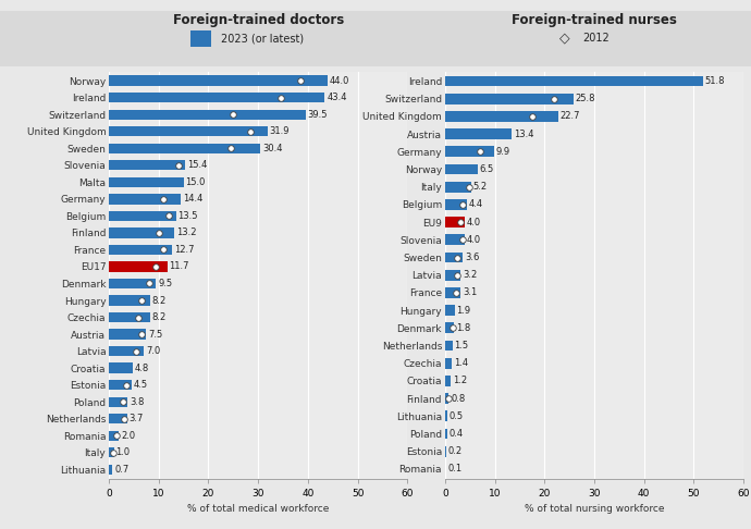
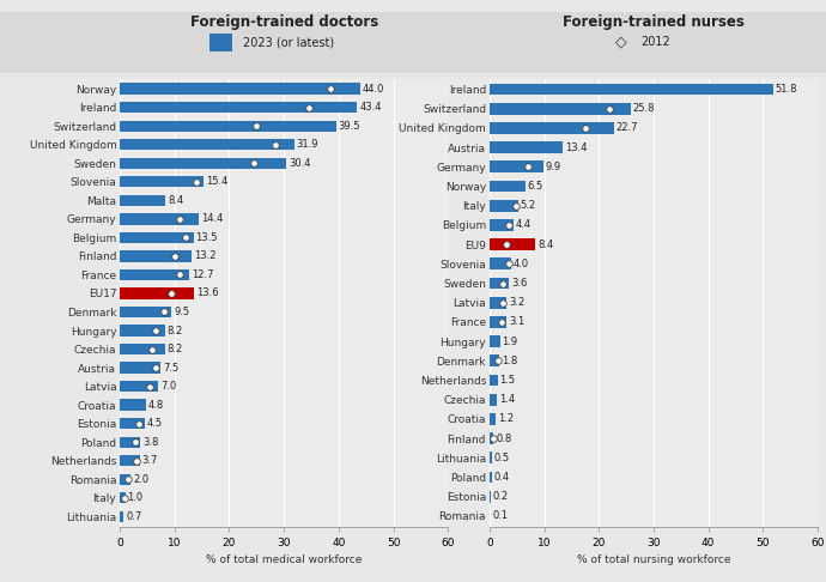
Malta: 15.0 -> 8.4
EU17: 11.7 -> 13.6
EU9: 4.0 -> 8.4
